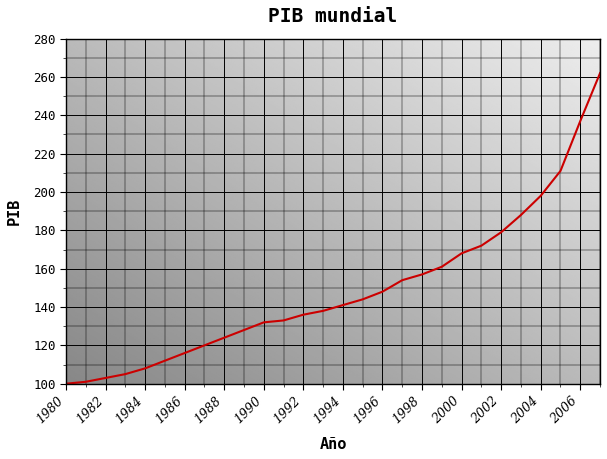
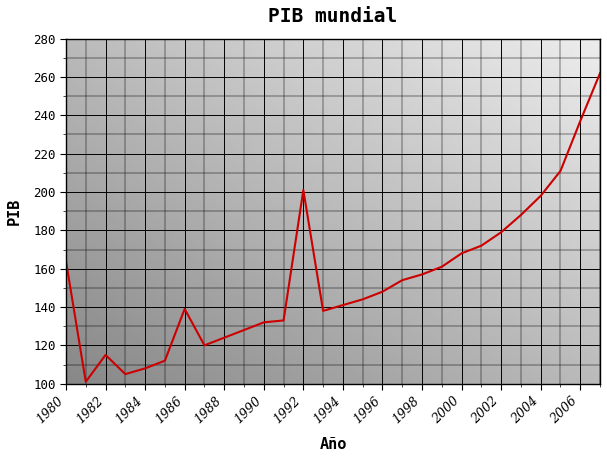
1980: 100 -> 164
1982: 103 -> 115
1986: 116 -> 139
1992: 136 -> 201
